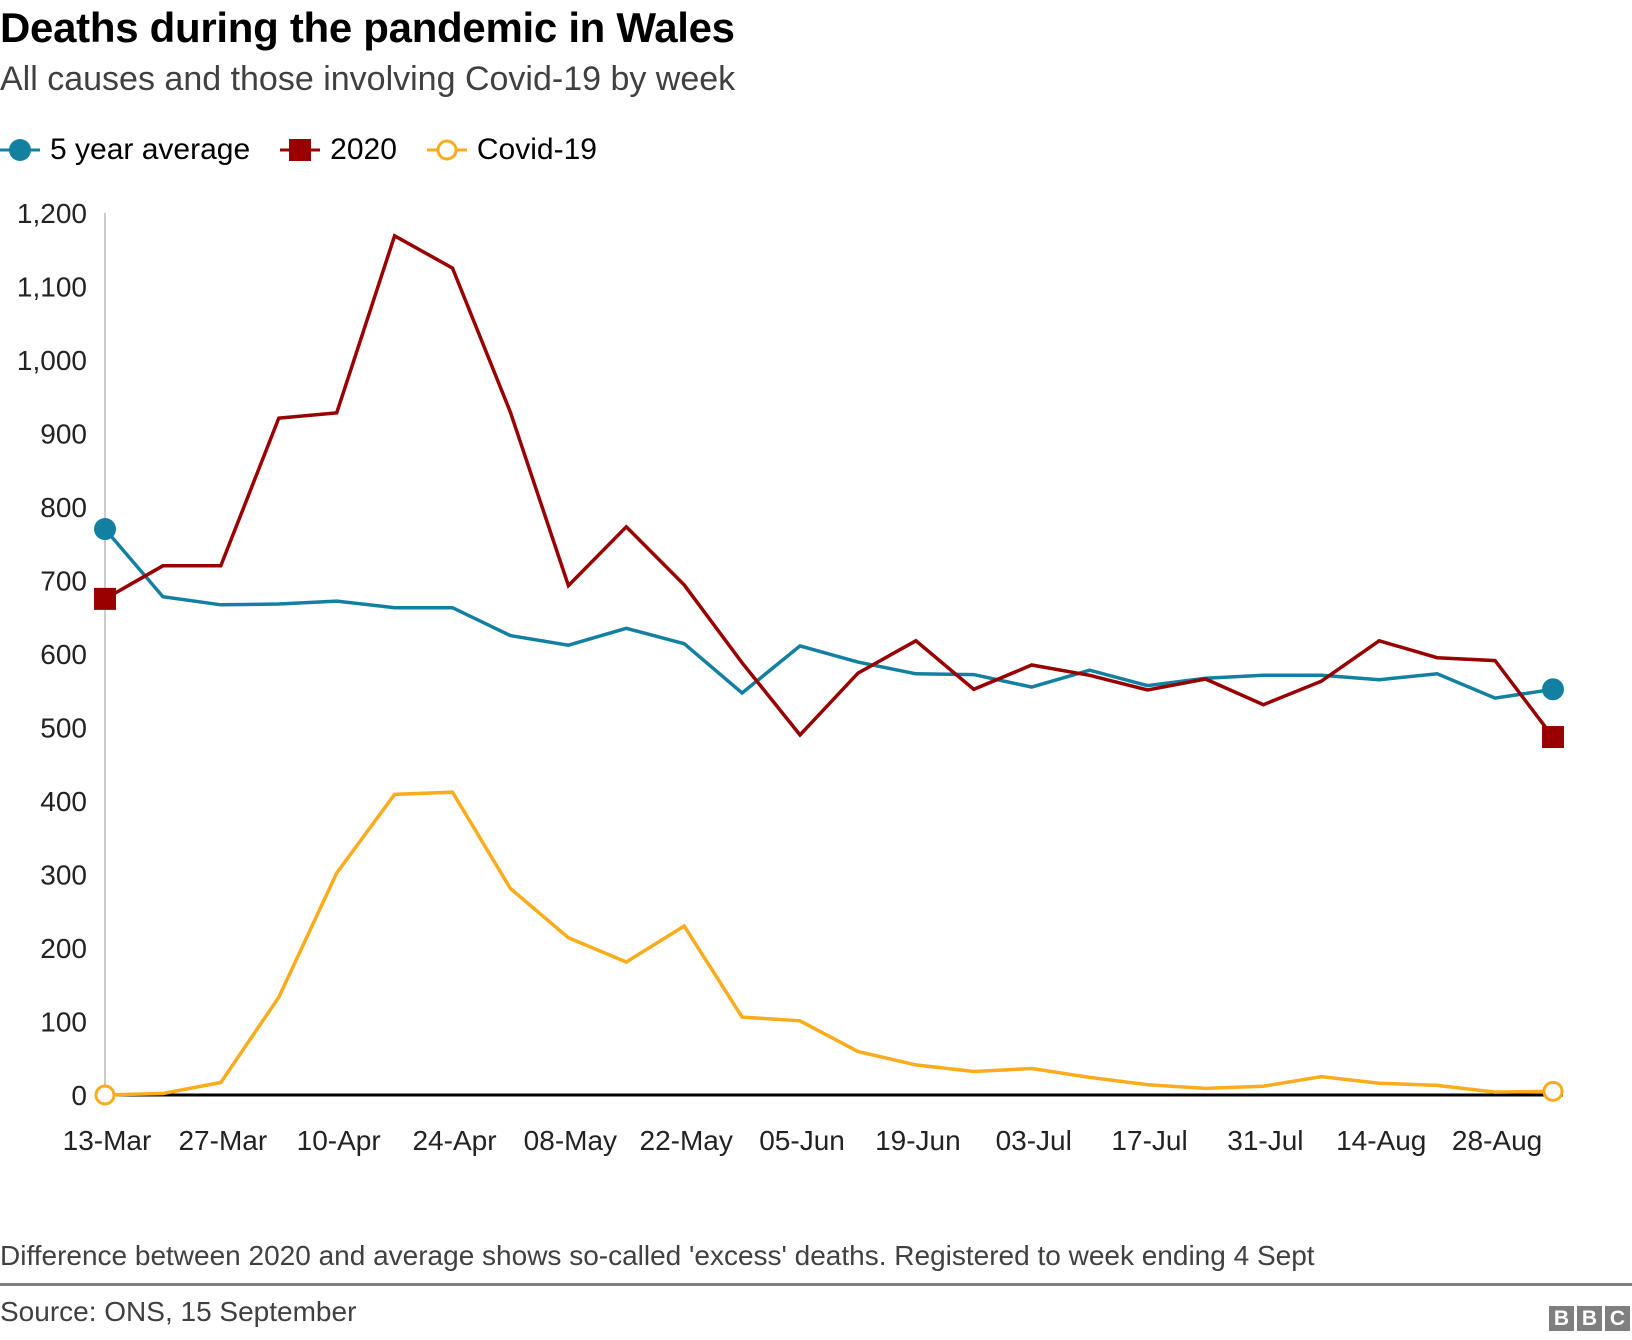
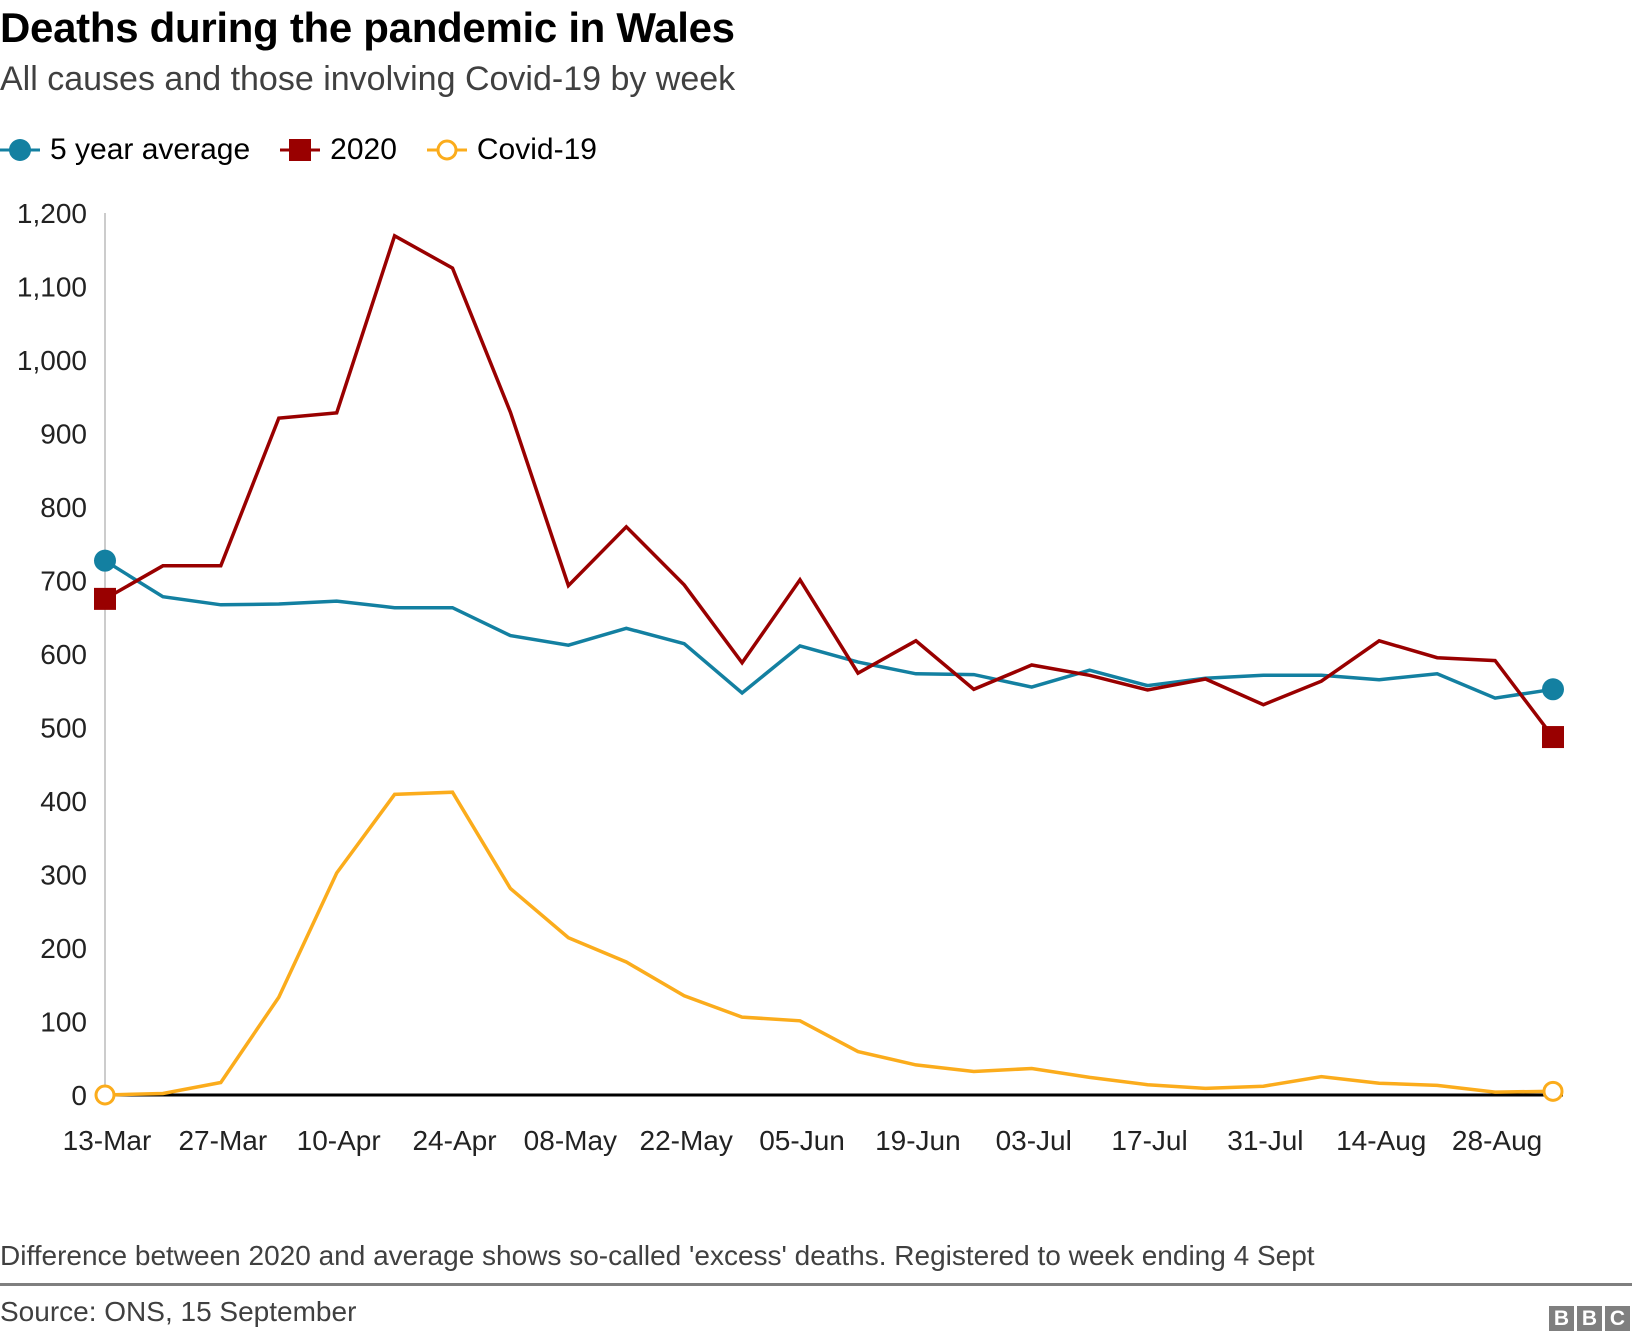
5 year average/13-Mar: 770 -> 730
Covid-19/22-May: 230 -> 140
2020/05-Jun: 490 -> 700
